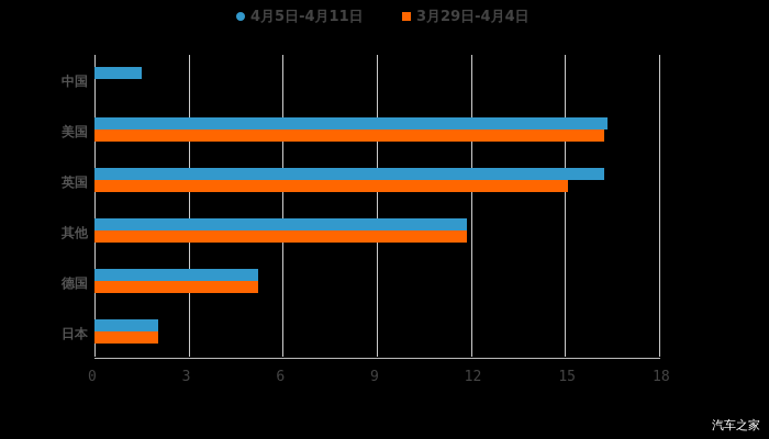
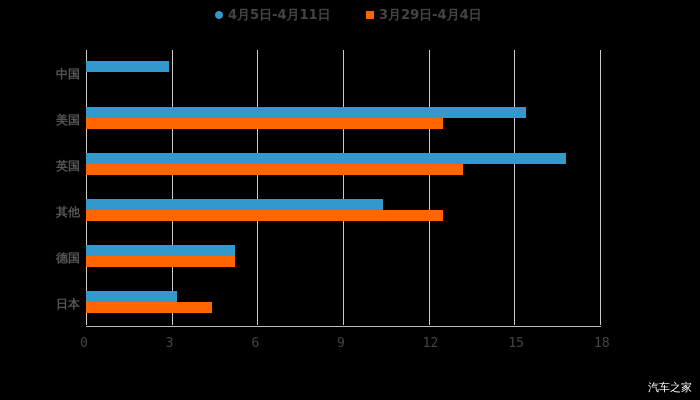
4月5日-4月11日/中国: 1.5 -> 2.9
4月5日-4月11日/美国: 16.4 -> 15.4
3月29日-4月4日/美国: 16.2 -> 12.5
4月5日-4月11日/英国: 16.2 -> 16.8
3月29日-4月4日/英国: 15.1 -> 13.2
4月5日-4月11日/其他: 11.9 -> 10.4
3月29日-4月4日/其他: 11.9 -> 12.5
4月5日-4月11日/日本: 2.0 -> 3.2
3月29日-4月4日/日本: 2.0 -> 4.4
